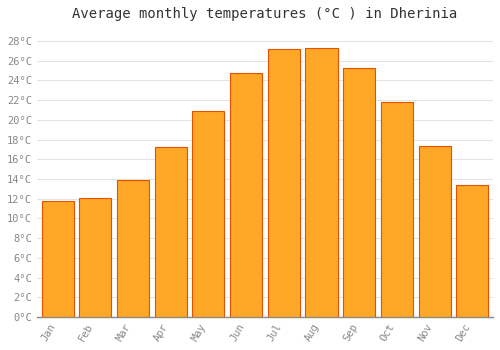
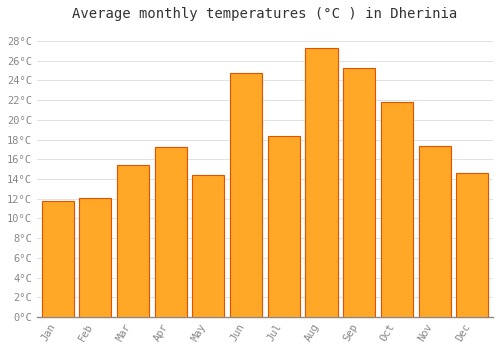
Mar: 13.9°C -> 15.4°C
May: 20.9°C -> 14.4°C
Jul: 27.2°C -> 18.4°C
Dec: 13.4°C -> 14.6°C
